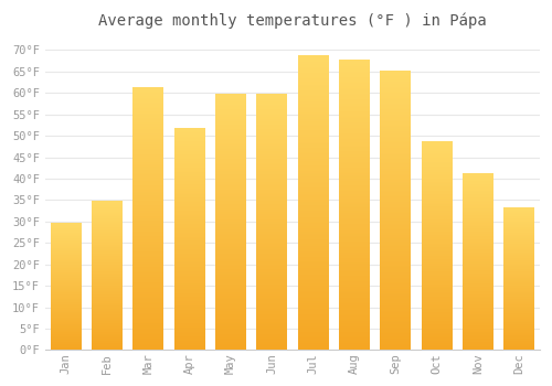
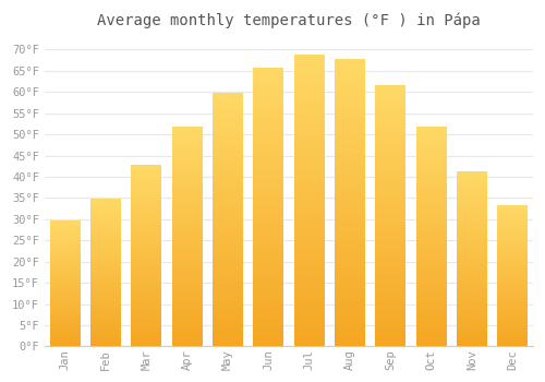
Mar: 61.0°F -> 42.5°F
Jun: 59.5°F -> 65.5°F
Sep: 65.0°F -> 61.5°F
Oct: 48.5°F -> 51.5°F
